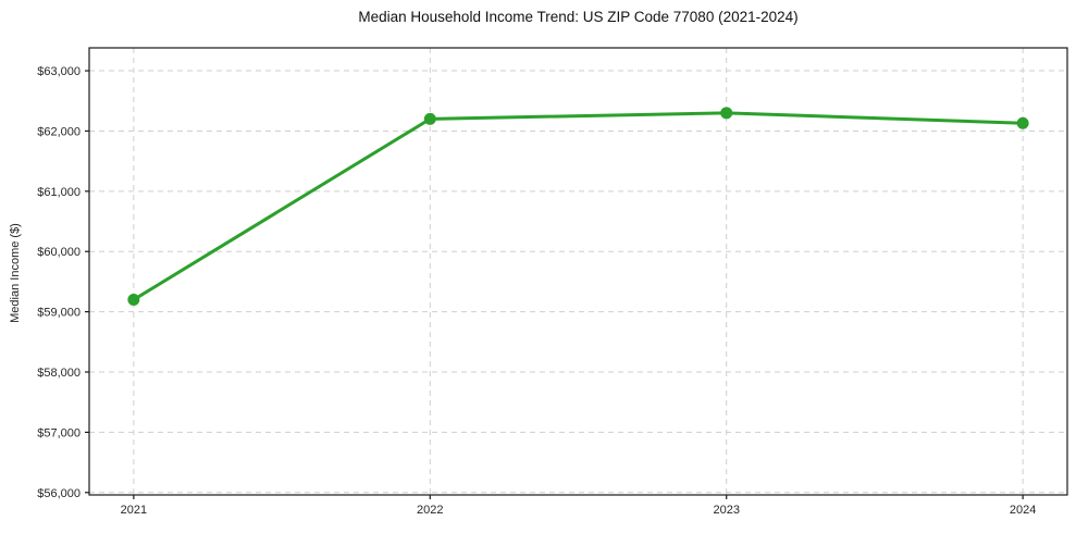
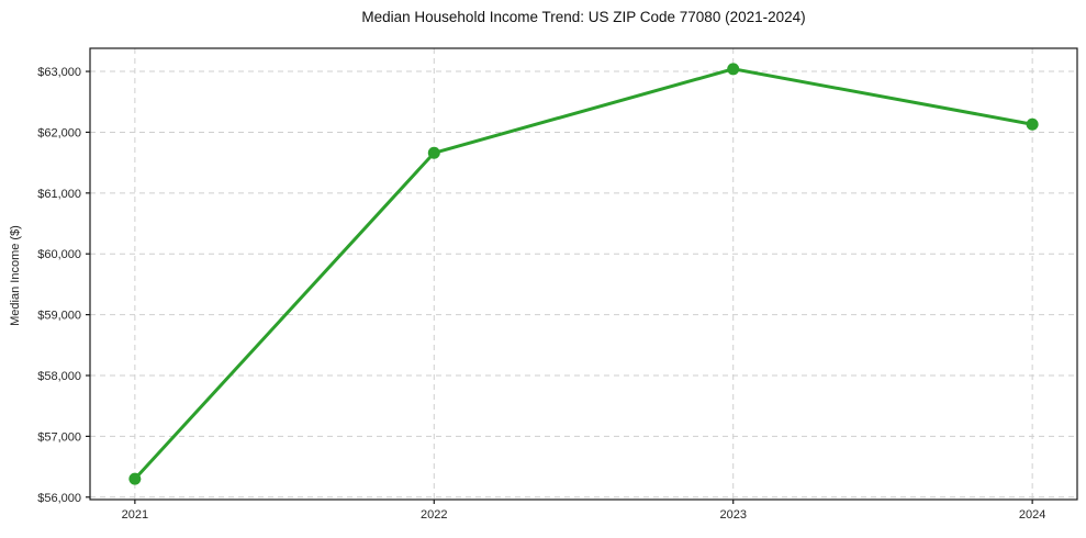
2021: $59200 -> $56300
2022: $62200 -> $61700
2023: $62300 -> $63000
